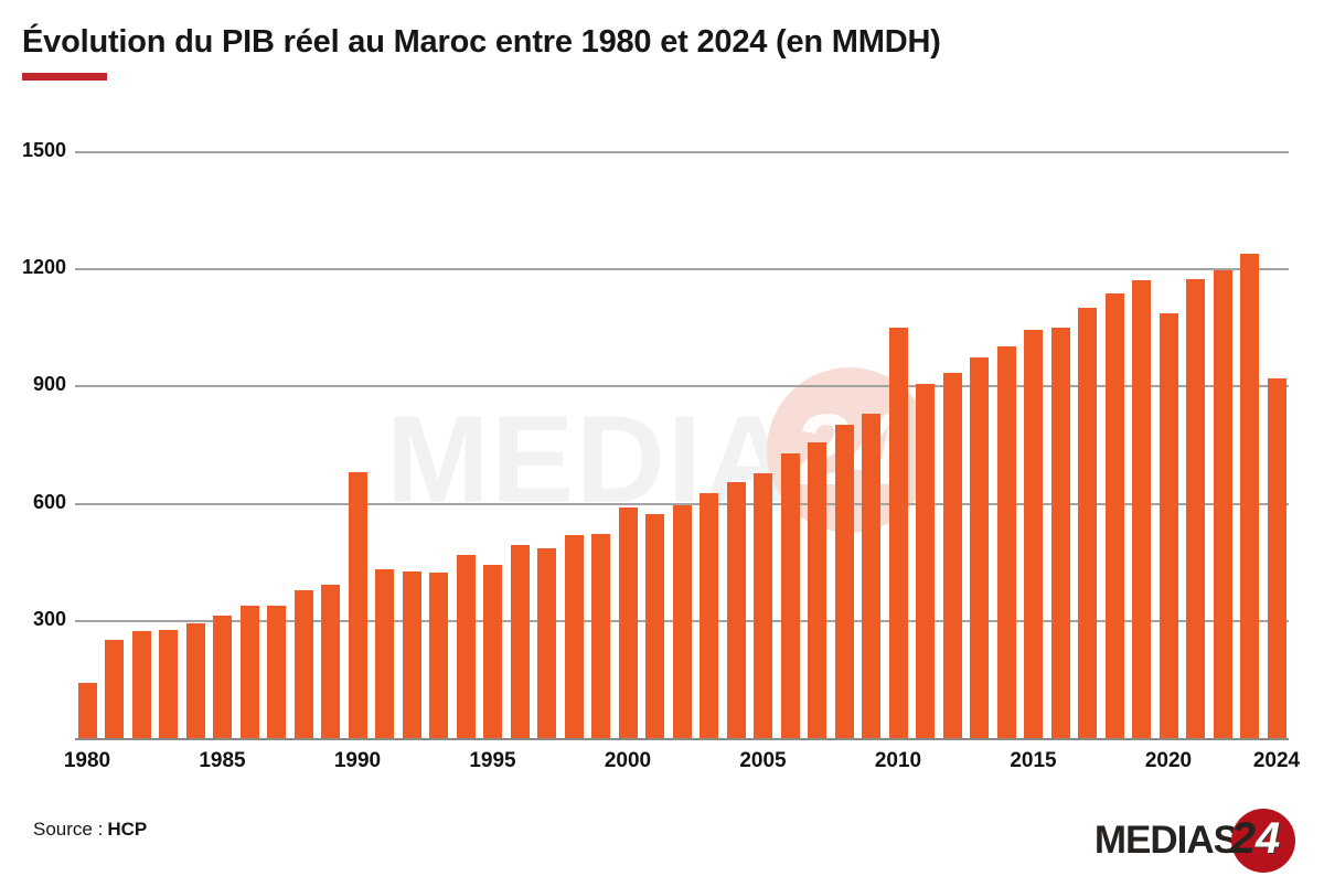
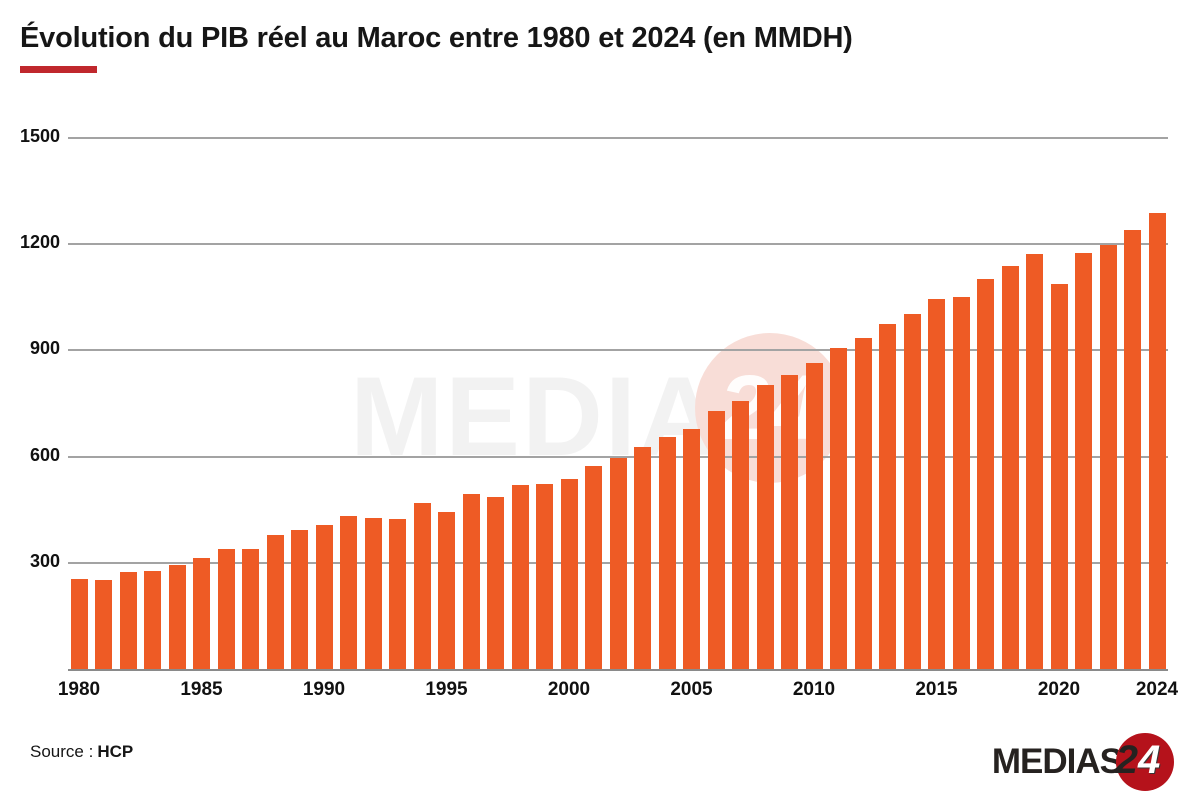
1980: 140 -> 260
1990: 680 -> 410
2000: 590 -> 540
2010: 1050 -> 860
2024: 920 -> 1290
